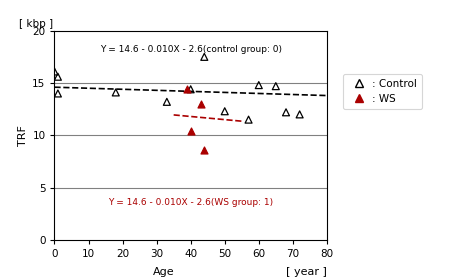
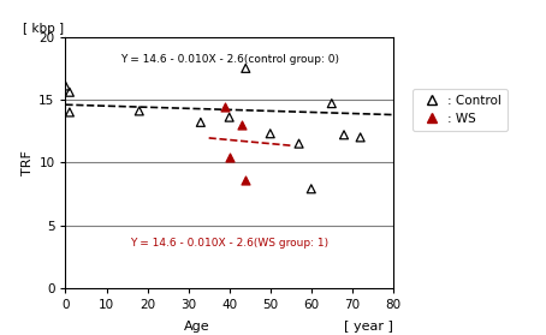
: Control/40: 14.4 -> 13.6
: Control/60: 14.8 -> 7.9
